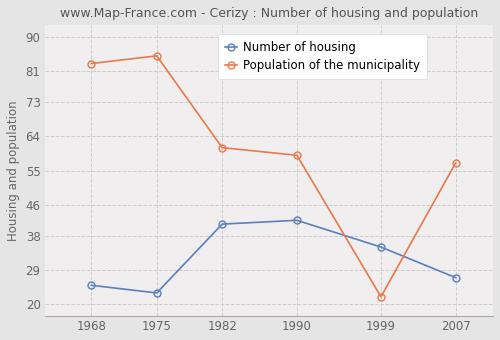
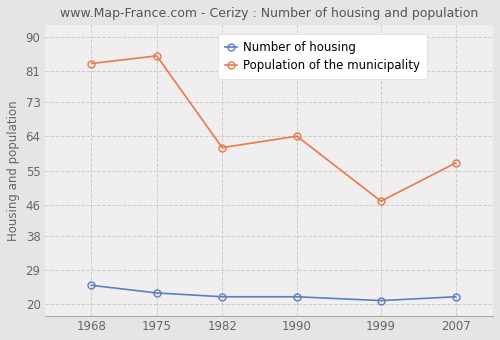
Number of housing/1982: 41 -> 22
Number of housing/1990: 42 -> 22
Population of the municipality/1990: 59 -> 64
Number of housing/1999: 35 -> 21
Population of the municipality/1999: 22 -> 47
Number of housing/2007: 27 -> 22
